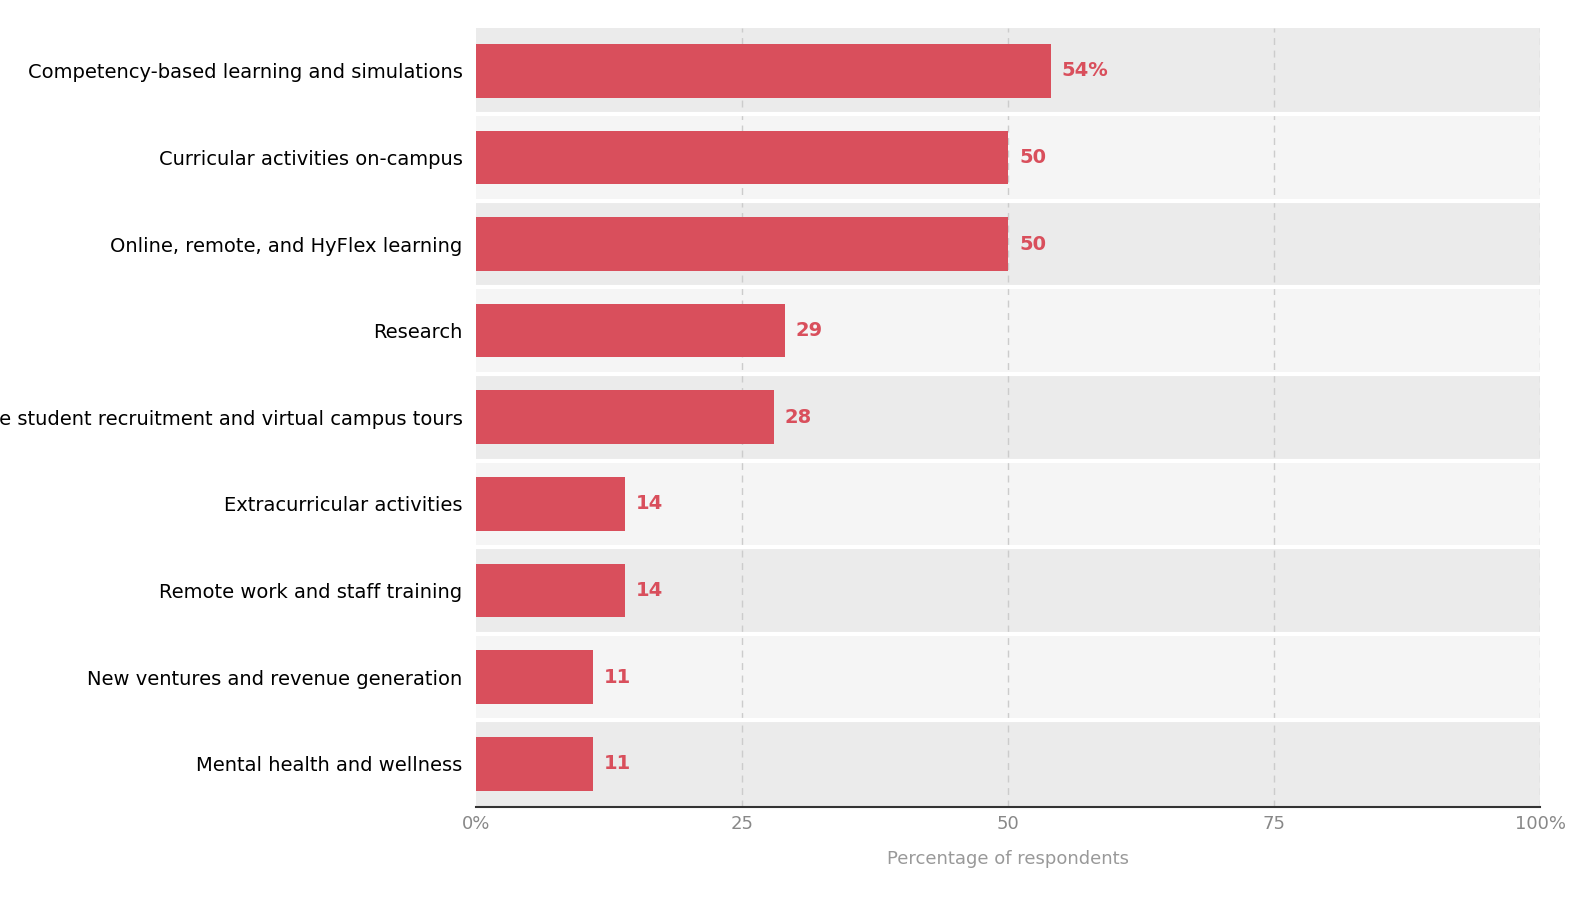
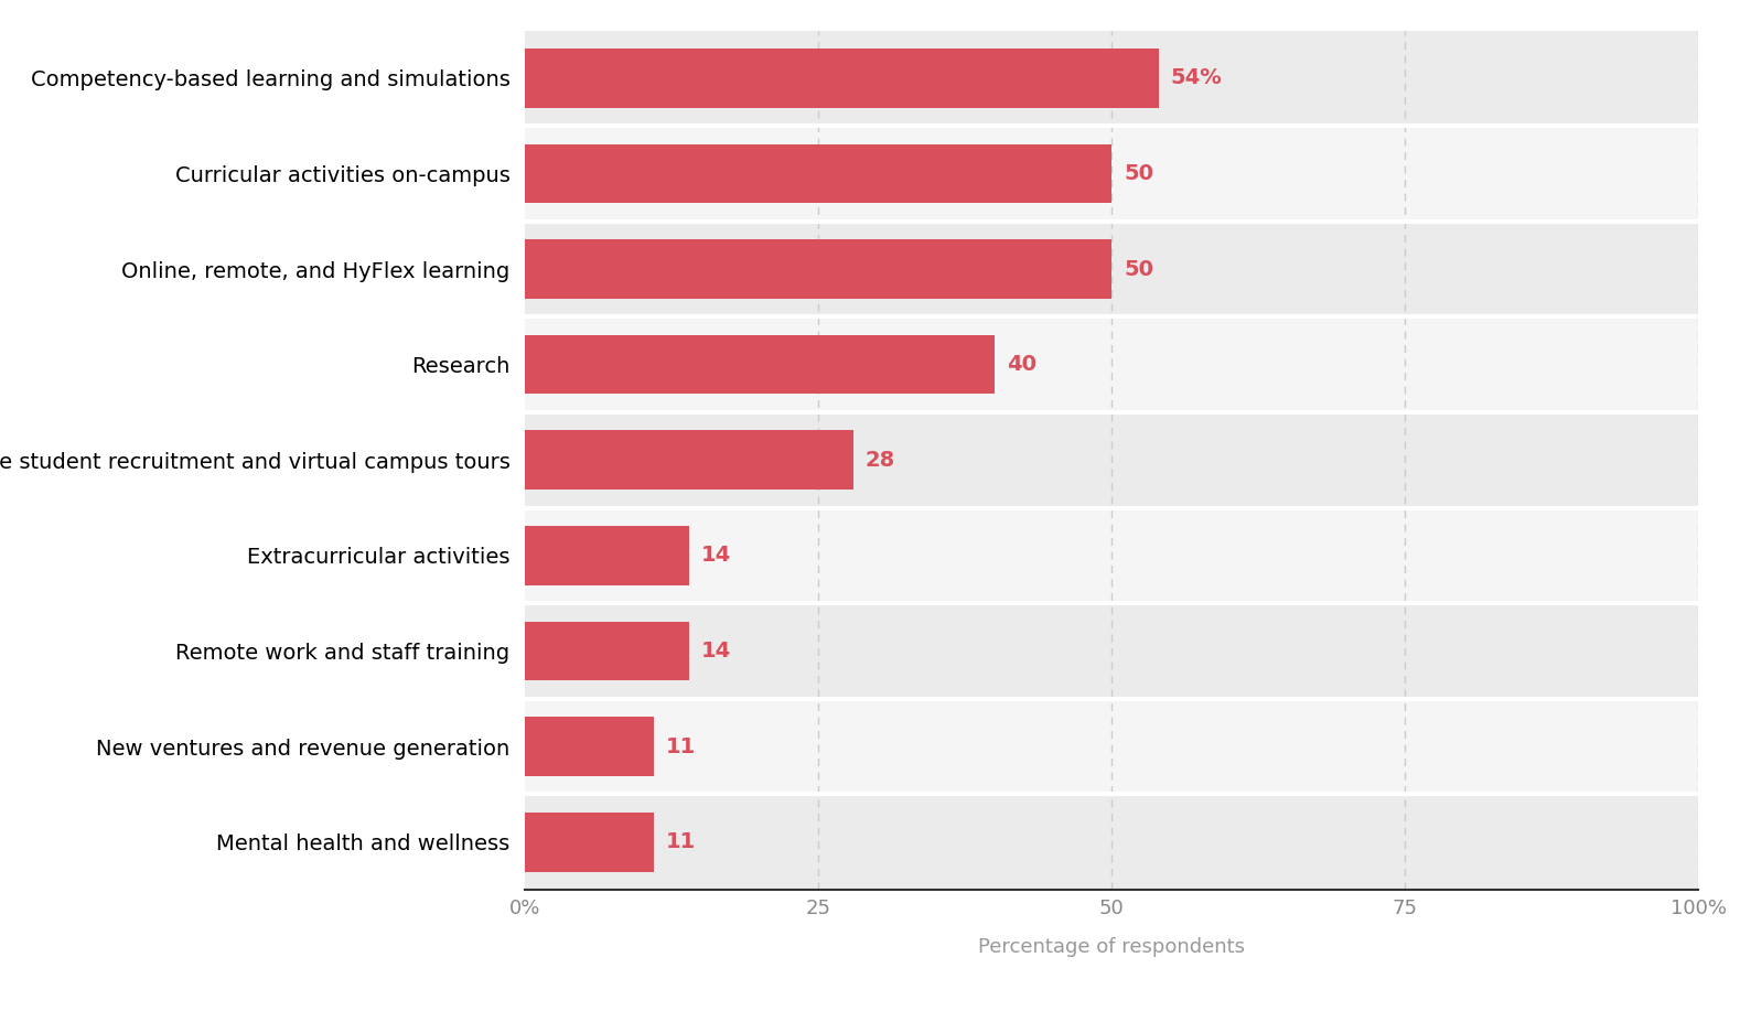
Research: 29 -> 40
